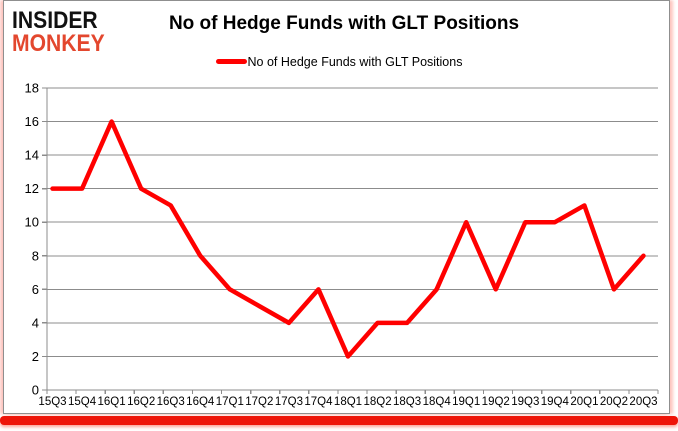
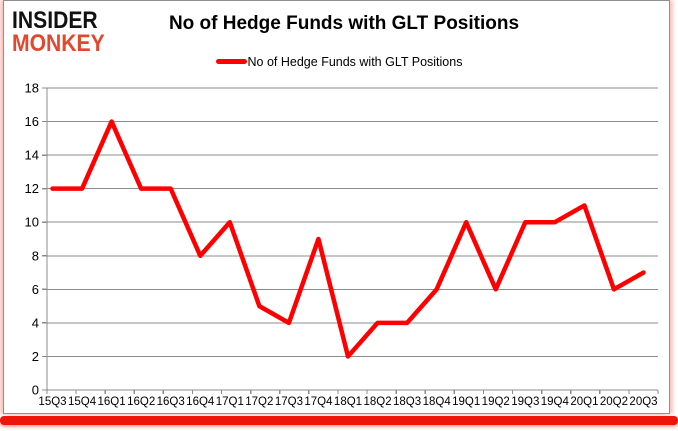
16Q3: 11 -> 12
17Q1: 6 -> 10
17Q4: 6 -> 9
20Q3: 8 -> 7
